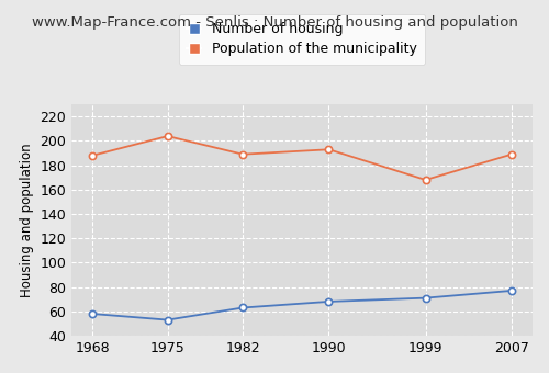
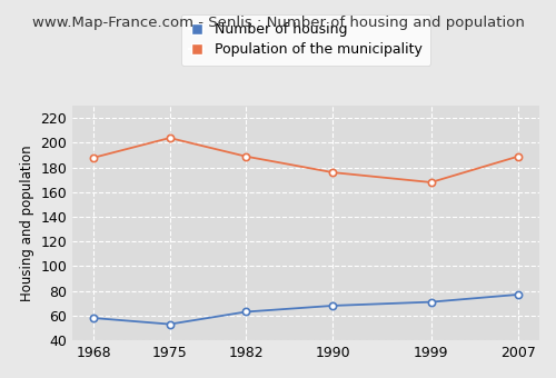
Population of the municipality/1990: 193 -> 176
